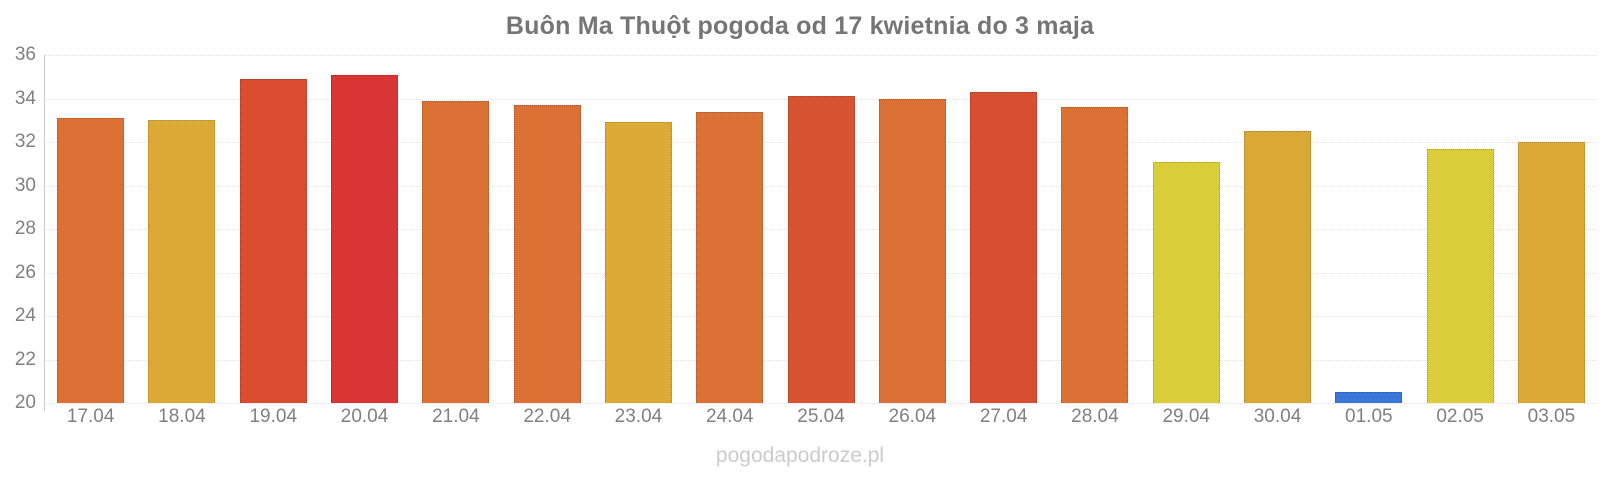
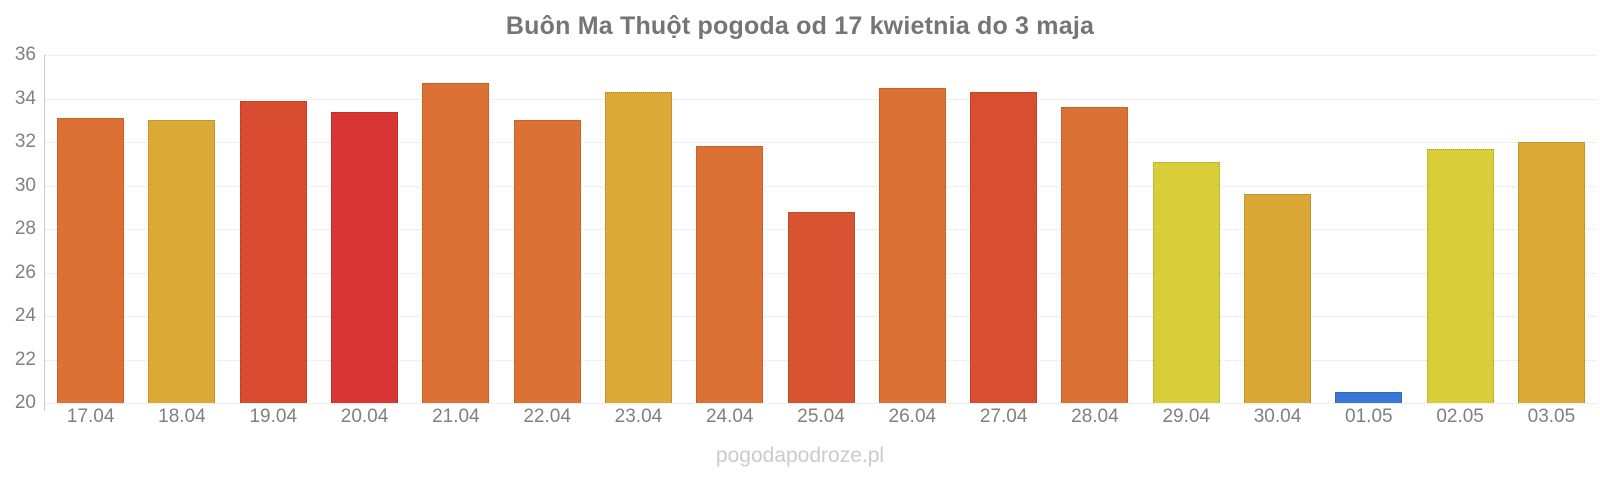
19.04: 34.9 -> 33.9
20.04: 35.1 -> 33.4
21.04: 33.9 -> 34.7
22.04: 33.7 -> 33.0
23.04: 32.9 -> 34.3
24.04: 33.4 -> 31.8
25.04: 34.1 -> 28.8
26.04: 34.0 -> 34.5
30.04: 32.5 -> 29.6
